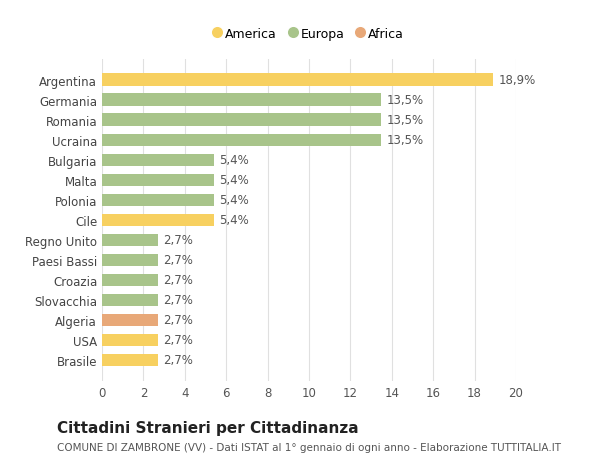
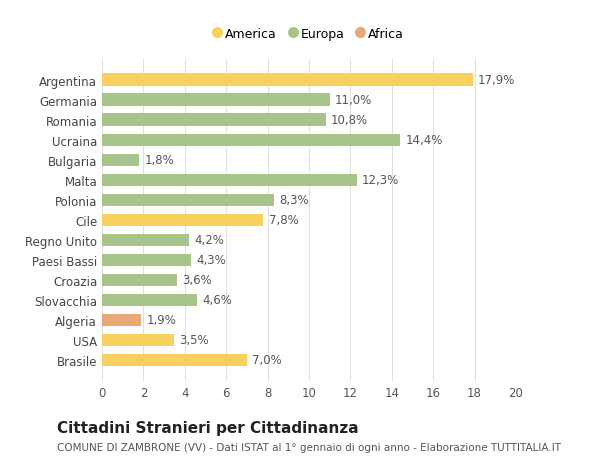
Argentina: 18,9% -> 17,9%
Germania: 13,5% -> 11,0%
Romania: 13,5% -> 10,8%
Ucraina: 13,5% -> 14,4%
Bulgaria: 5,4% -> 1,8%
Malta: 5,4% -> 12,3%
Polonia: 5,4% -> 8,3%
Cile: 5,4% -> 7,8%
Regno Unito: 2,7% -> 4,2%
Paesi Bassi: 2,7% -> 4,3%
Croazia: 2,7% -> 3,6%
Slovacchia: 2,7% -> 4,6%
Algeria: 2,7% -> 1,9%
USA: 2,7% -> 3,5%
Brasile: 2,7% -> 7,0%
